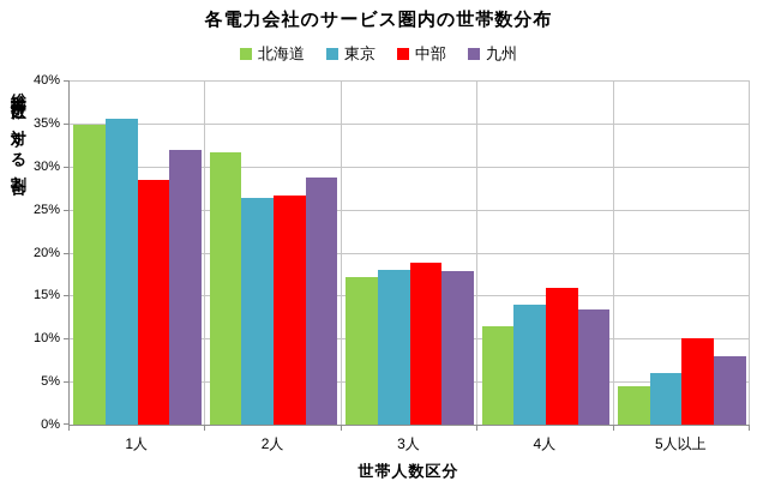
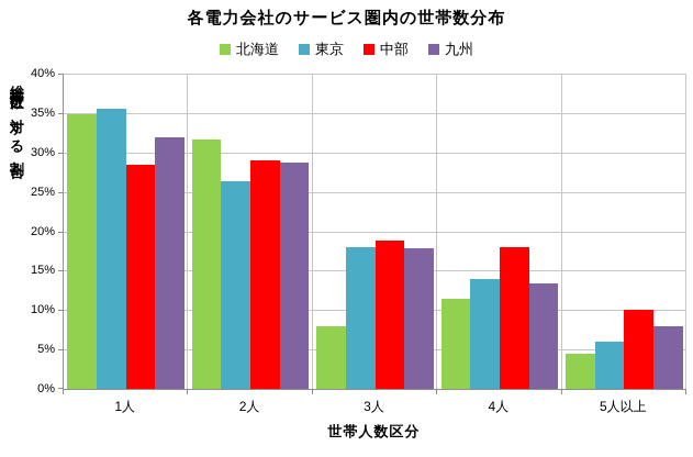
中部/2人: 27% -> 29%
北海道/3人: 17% -> 8%
中部/4人: 16% -> 18%
